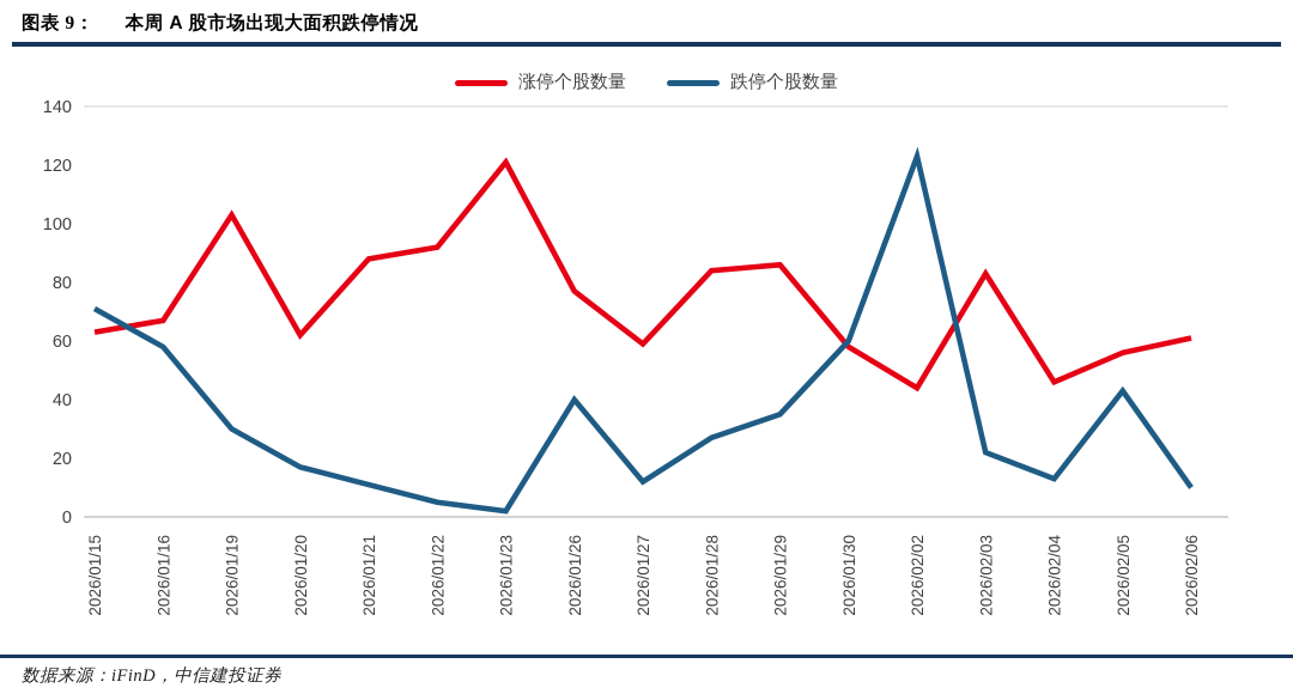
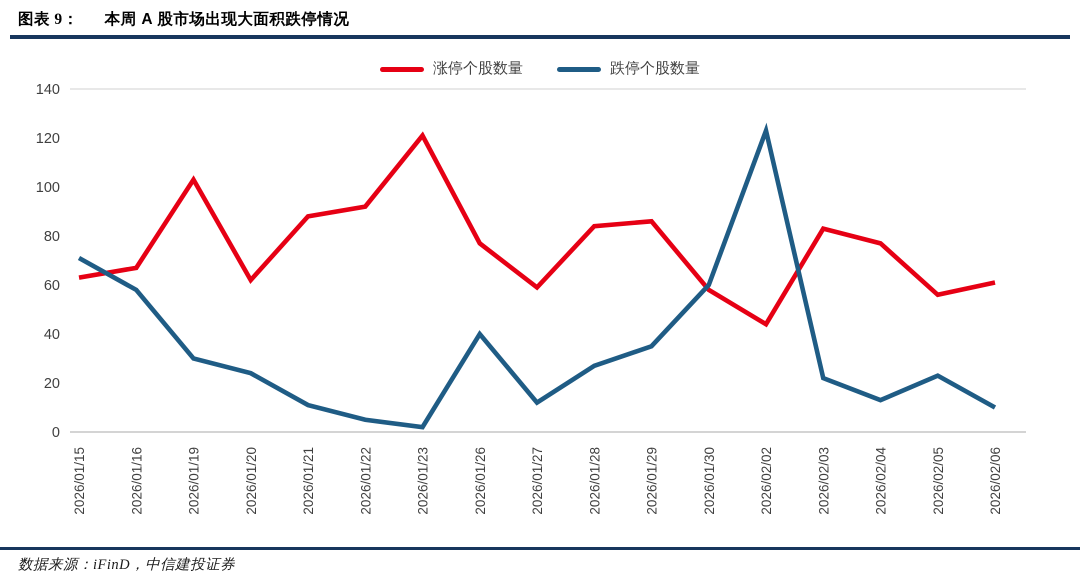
跌停个股数量/2026/01/20: 17 -> 24
涨停个股数量/2026/02/04: 46 -> 77
跌停个股数量/2026/02/05: 43 -> 23
